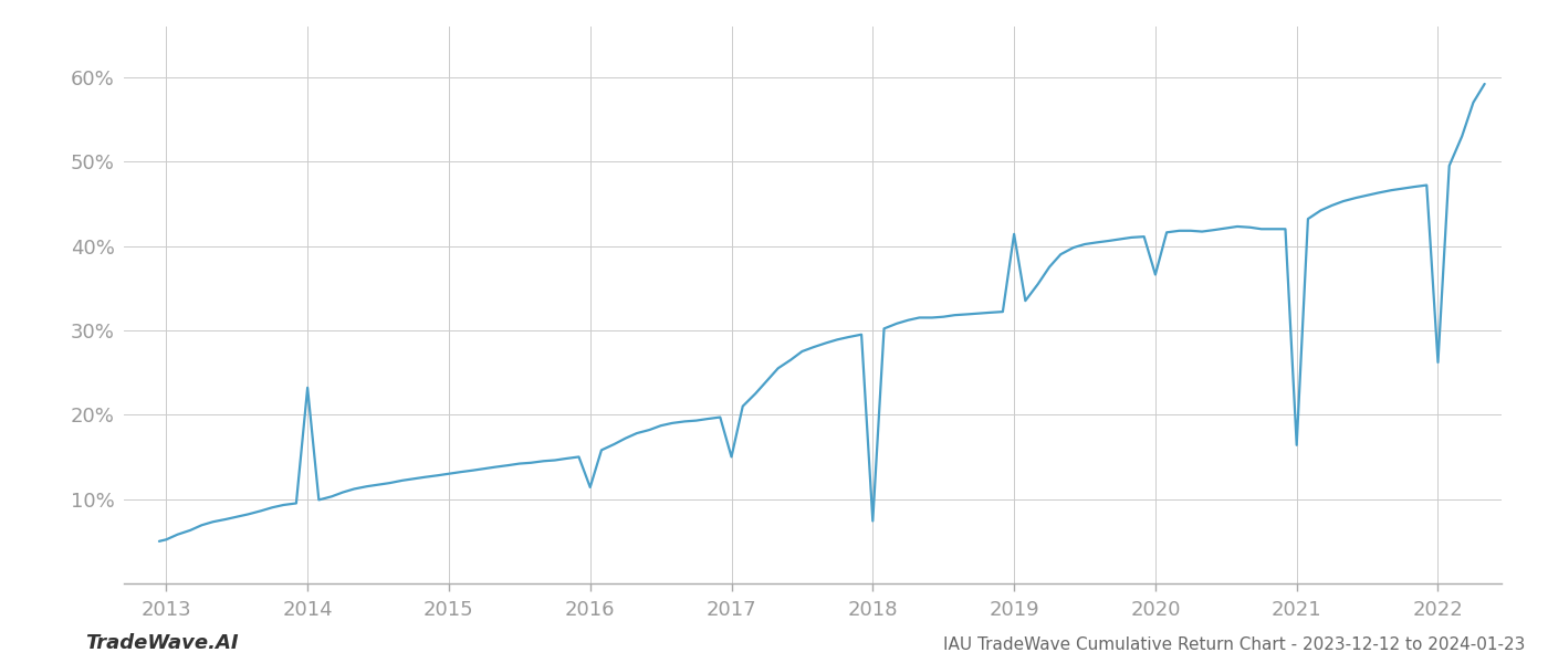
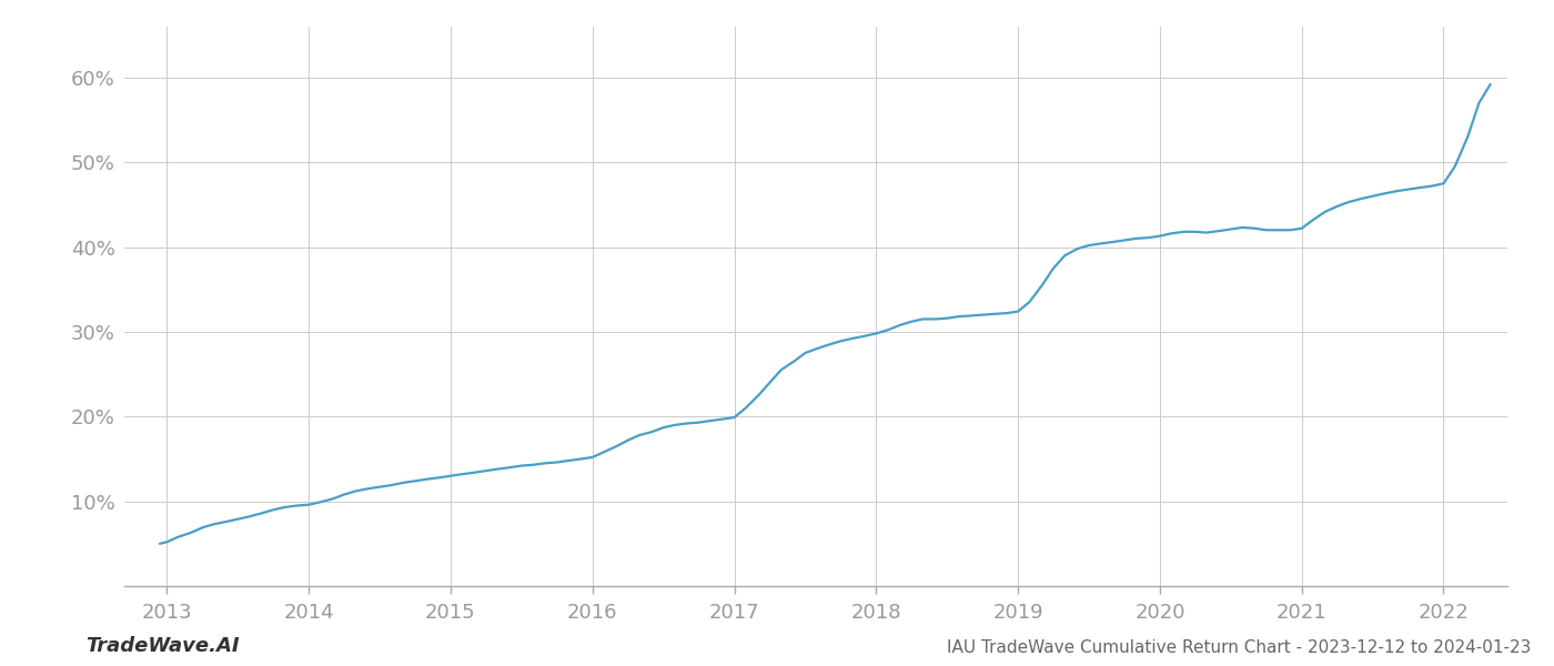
2014: 23.2% -> 9.6%
2016: 11.4% -> 15.2%
2017: 15.0% -> 19.9%
2018: 7.4% -> 29.8%
2019: 41.4% -> 32.4%
2020: 36.6% -> 41.3%
2021: 16.4% -> 42.2%
2022: 26.2% -> 47.5%
